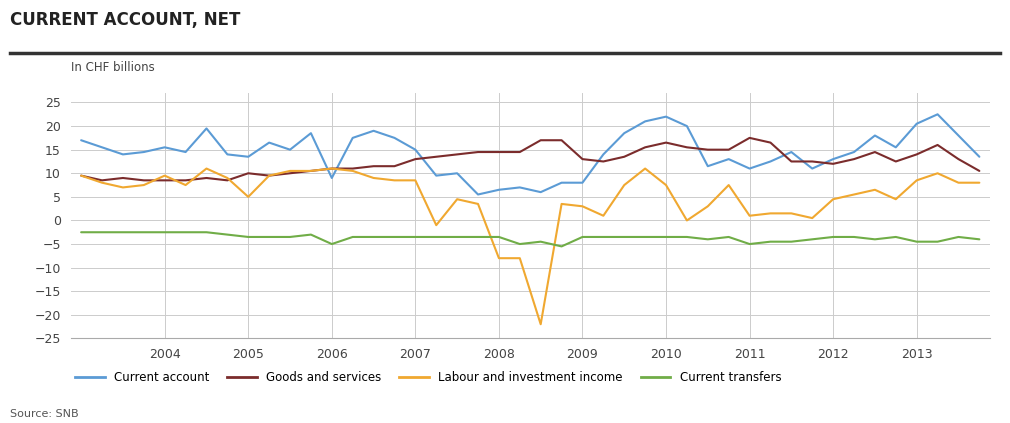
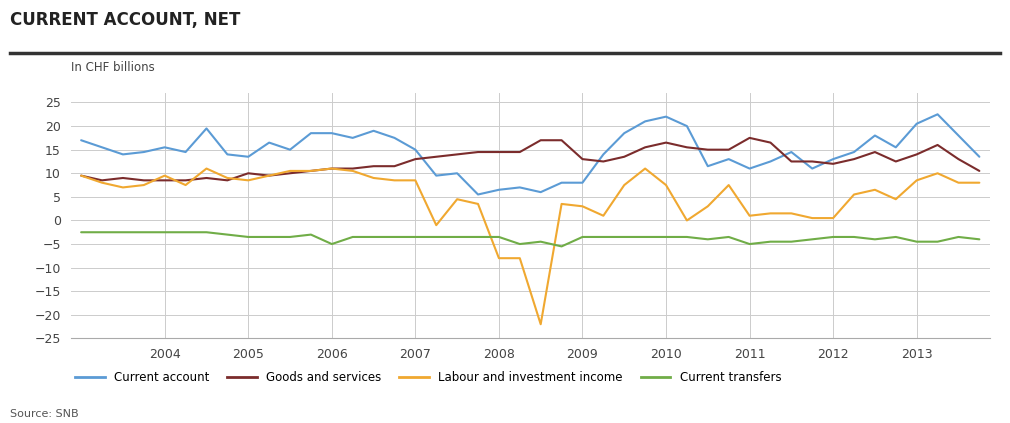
Labour and investment income/2005: 5.0 -> 8.5
Current account/2006: 9.0 -> 18.5
Labour and investment income/2012: 4.5 -> 0.5
